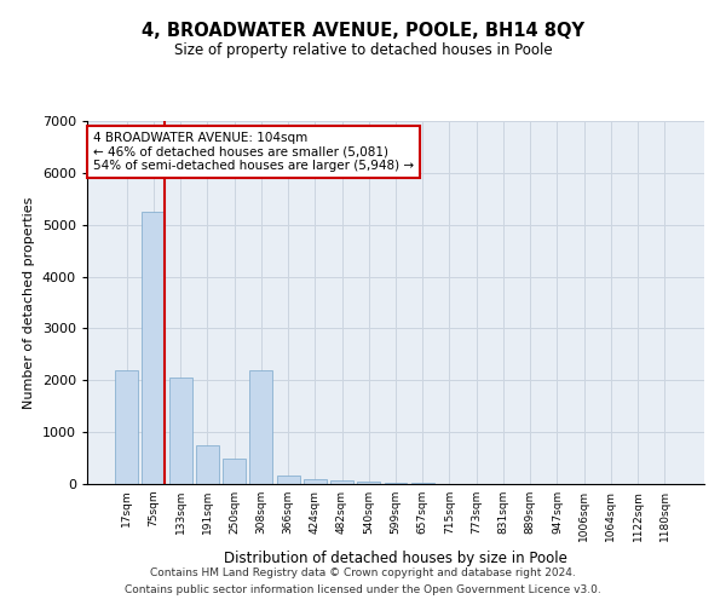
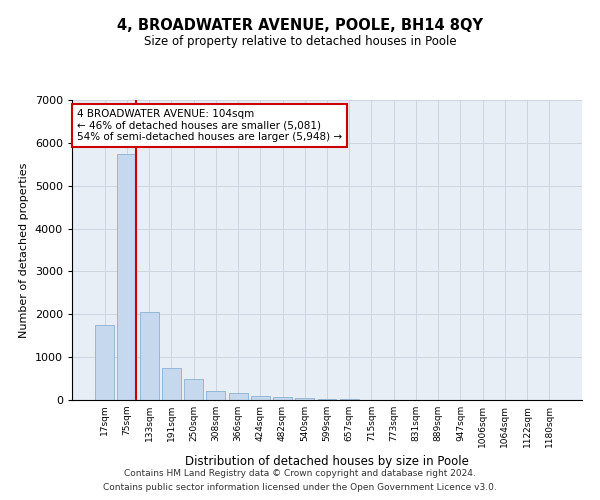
17sqm: 2200 -> 1750
75sqm: 5250 -> 5750
308sqm: 2200 -> 220
